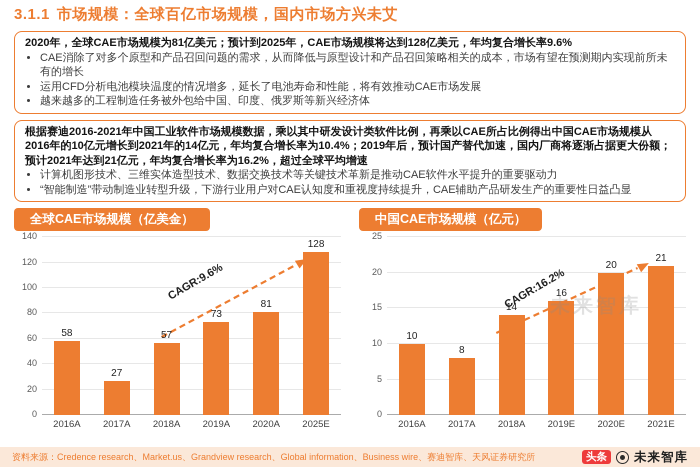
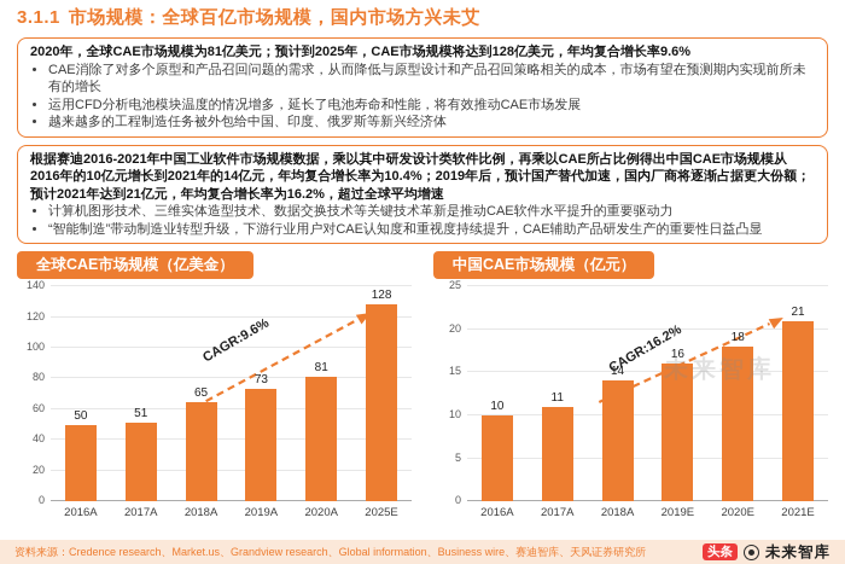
全球CAE市场规模（亿美金）/2016A: 58 -> 50
全球CAE市场规模（亿美金）/2017A: 27 -> 51
全球CAE市场规模（亿美金）/2018A: 57 -> 65
中国CAE市场规模（亿元）/2017A: 8 -> 11
中国CAE市场规模（亿元）/2020E: 20 -> 18
